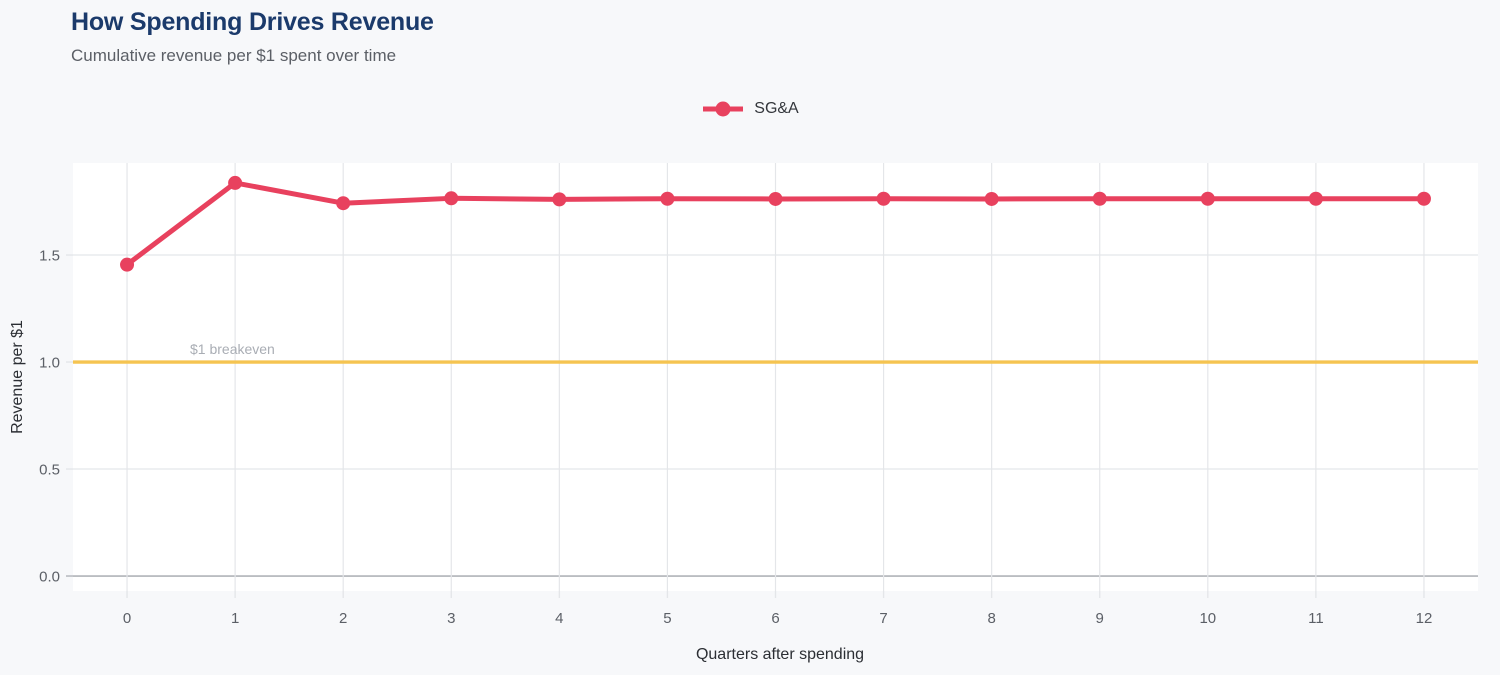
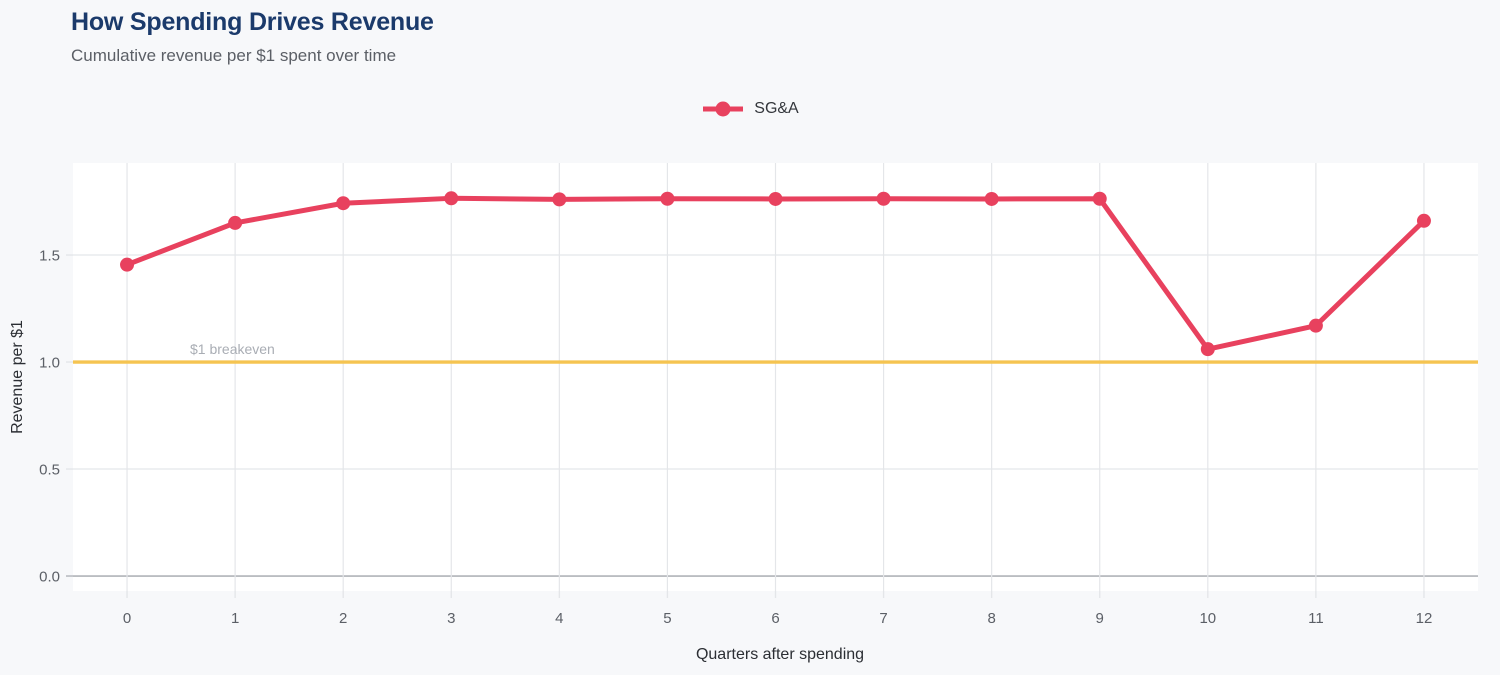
1: 1.84 -> 1.65
10: 1.76 -> 1.06
11: 1.76 -> 1.17
12: 1.76 -> 1.66
